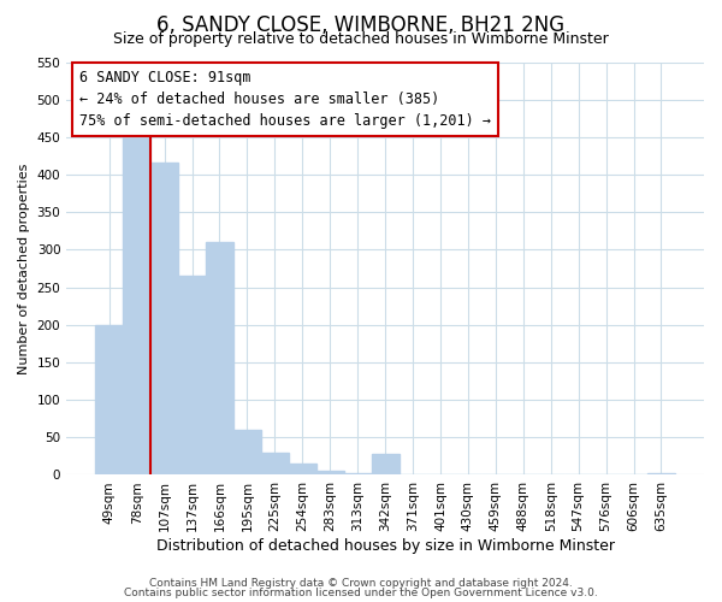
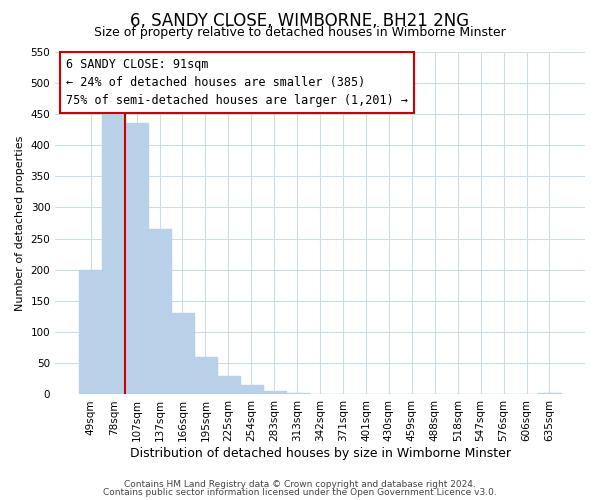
107sqm: 416 -> 435
166sqm: 310 -> 130
342sqm: 28 -> 1
